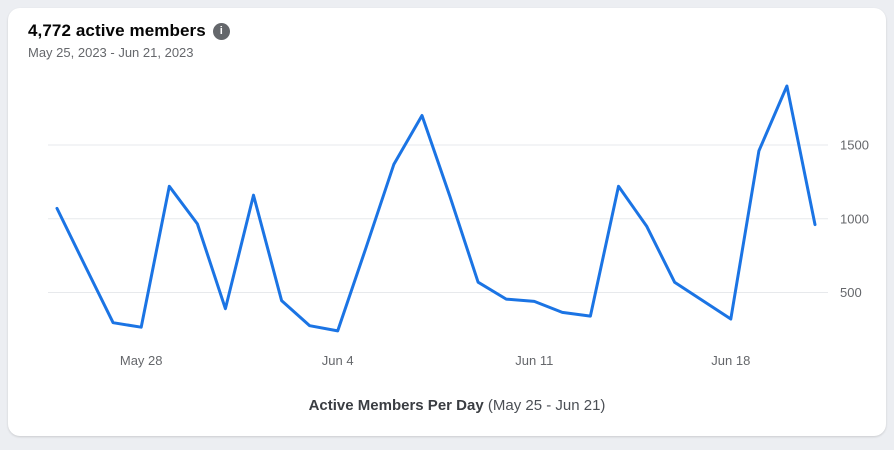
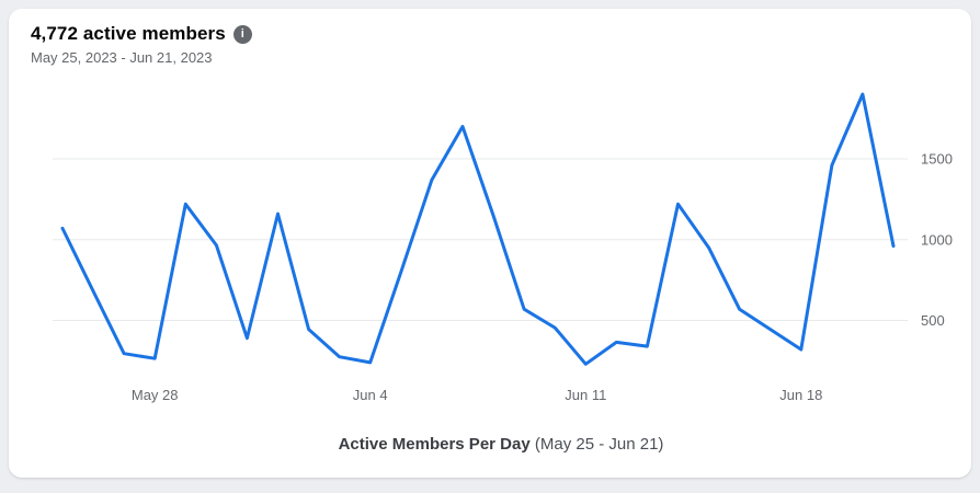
Jun 11: 440 -> 230
